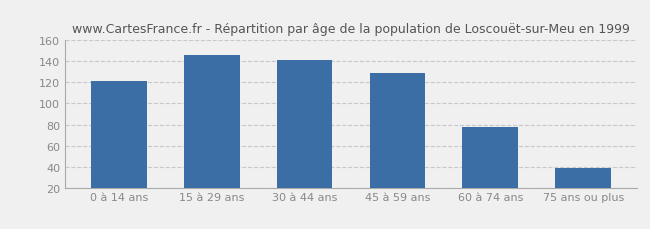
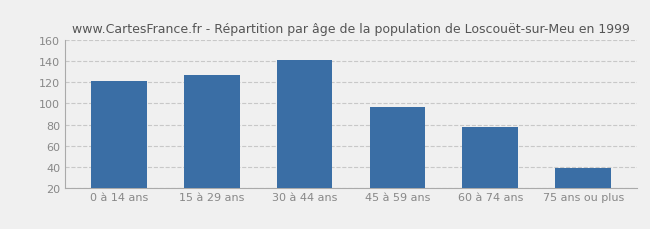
15 à 29 ans: 146 -> 127
45 à 59 ans: 129 -> 97
